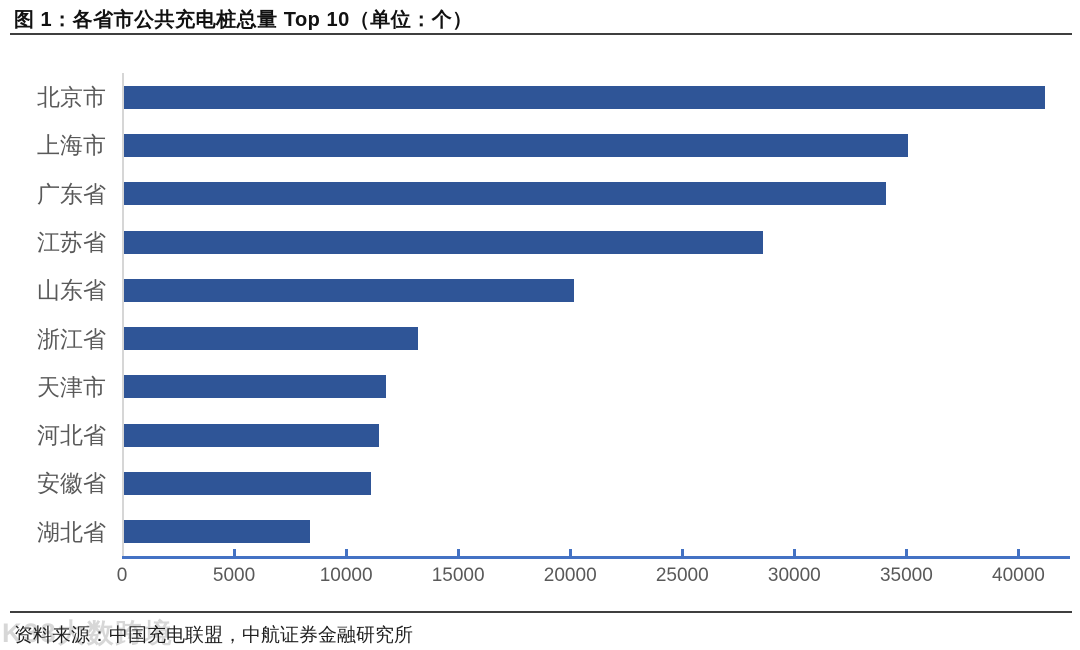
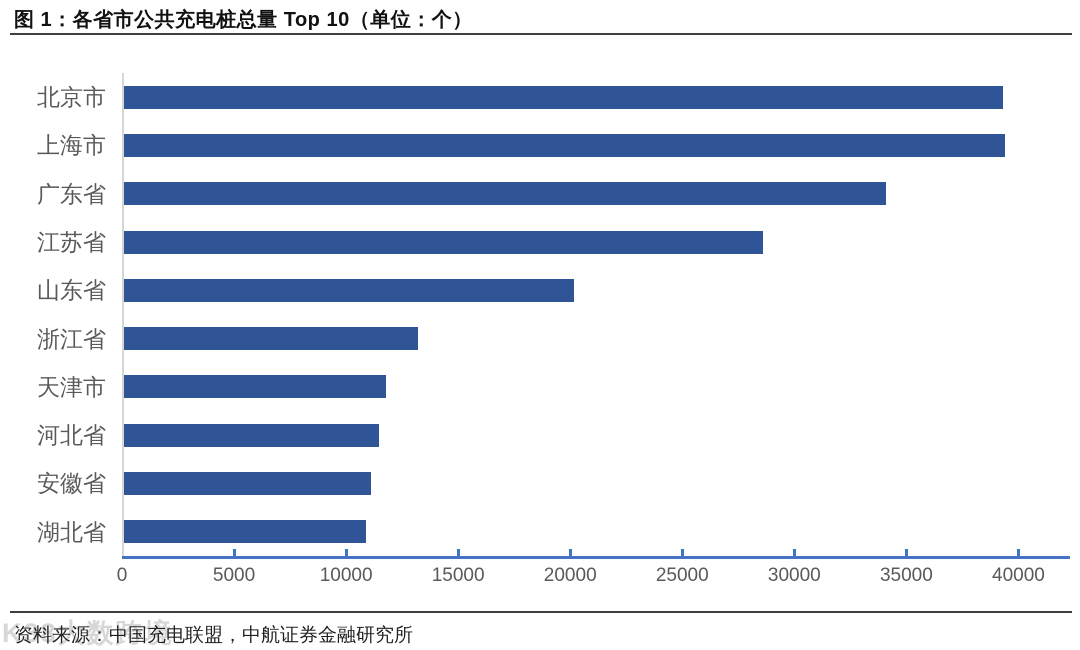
北京市: 41100 -> 39200
上海市: 35000 -> 39300
湖北省: 8300 -> 10800
